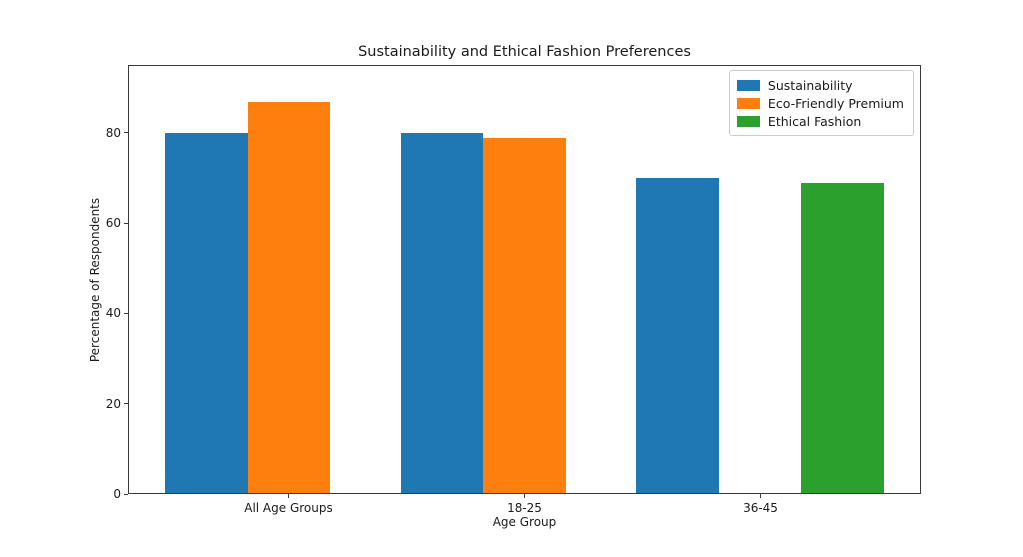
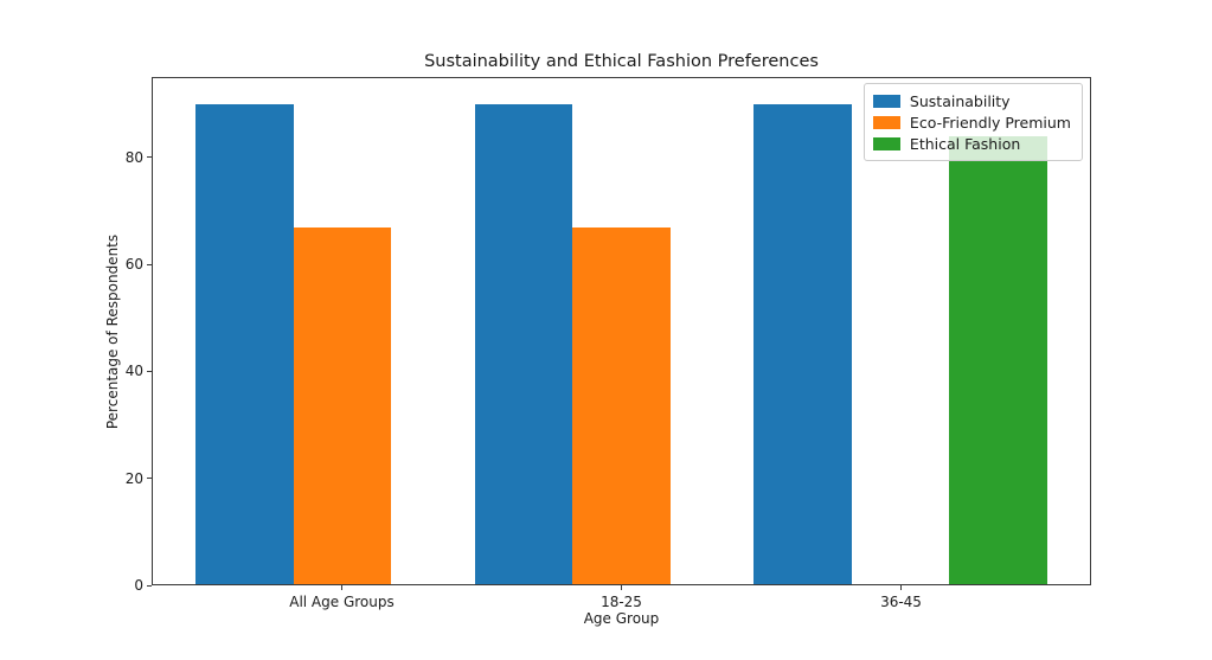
Sustainability/All Age Groups: 80 -> 90
Eco-Friendly Premium/All Age Groups: 87 -> 67
Sustainability/18-25: 80 -> 90
Eco-Friendly Premium/18-25: 79 -> 67
Sustainability/36-45: 70 -> 90
Ethical Fashion/36-45: 69 -> 84
